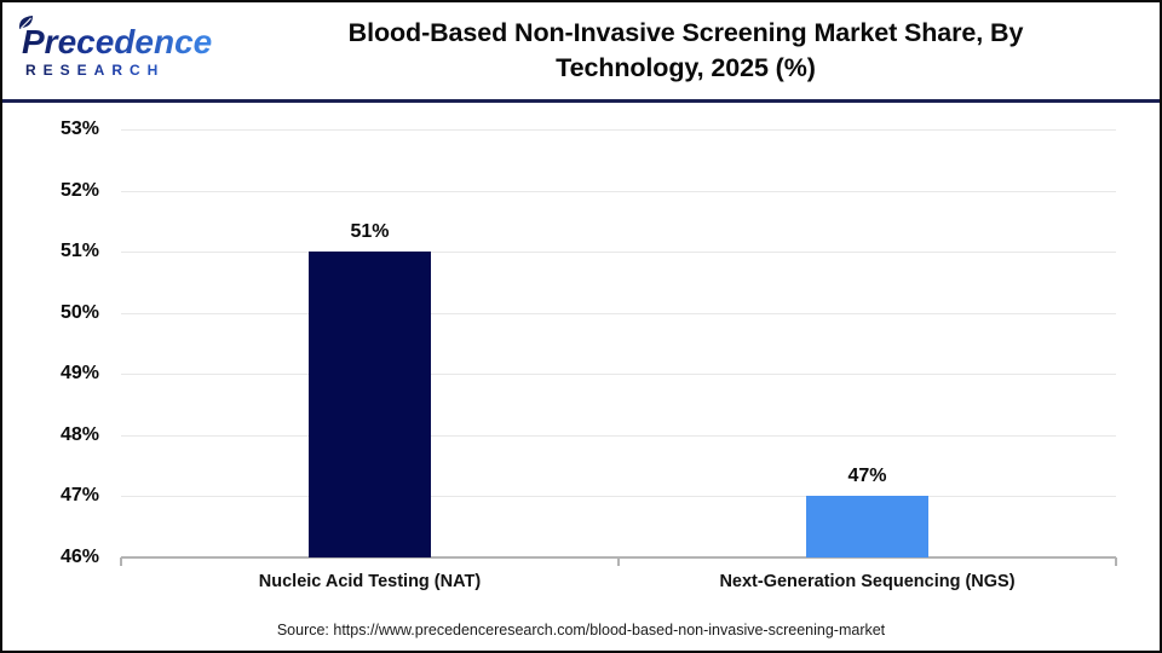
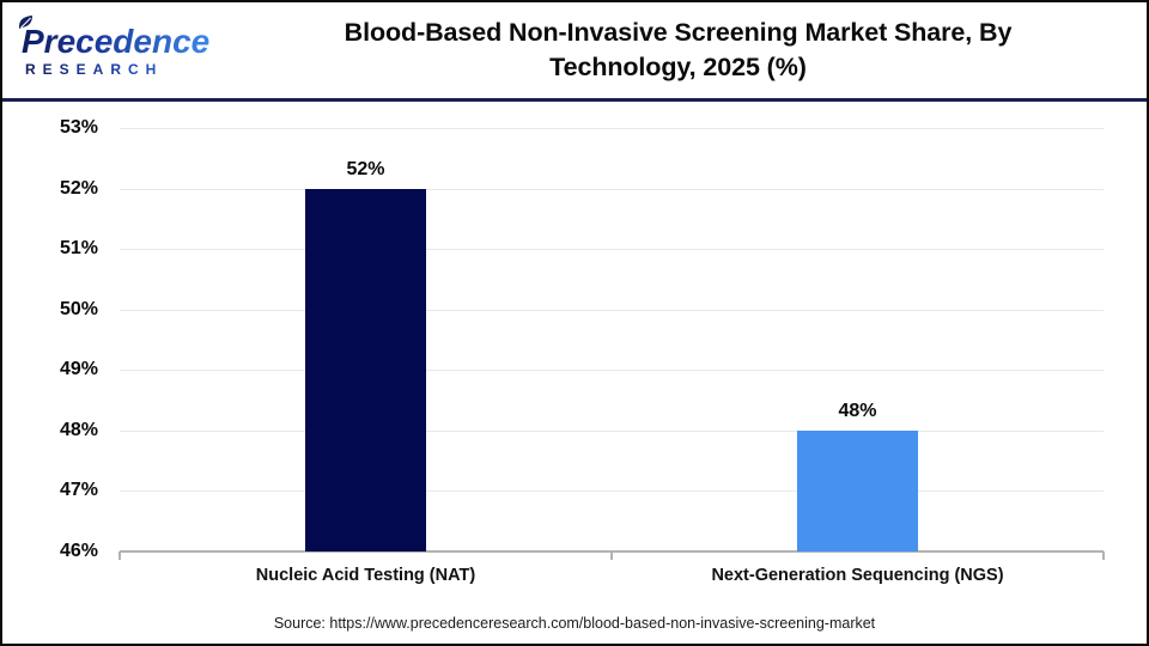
Nucleic Acid Testing (NAT): 51% -> 52%
Next-Generation Sequencing (NGS): 47% -> 48%
